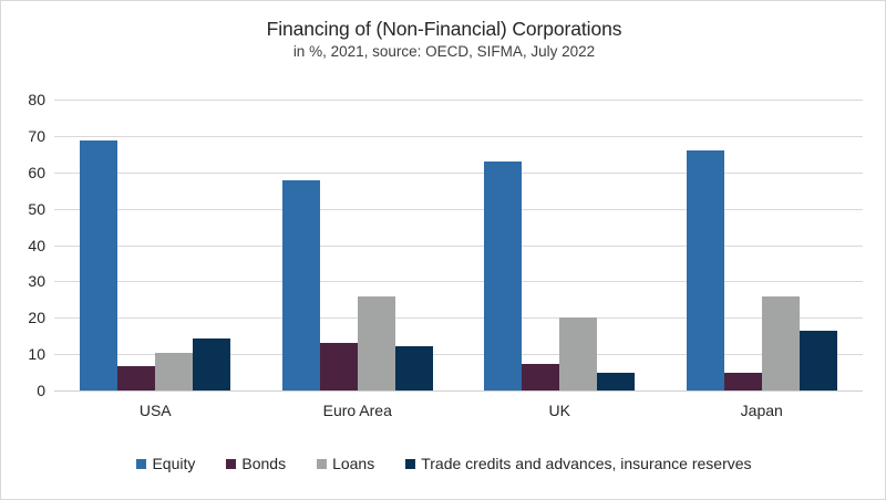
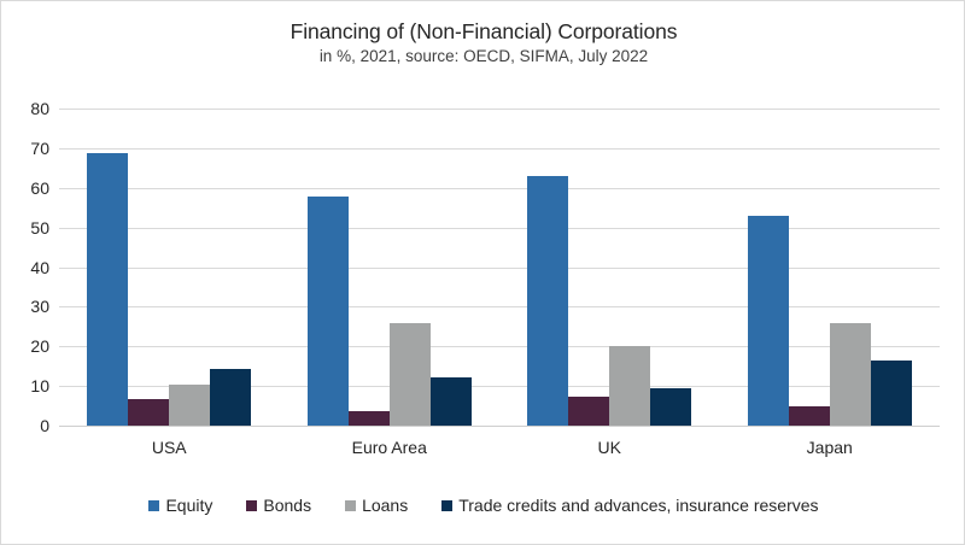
Bonds/Euro Area: 13 -> 4
Trade credits and advances, insurance reserves/UK: 5 -> 9
Equity/Japan: 66 -> 53
